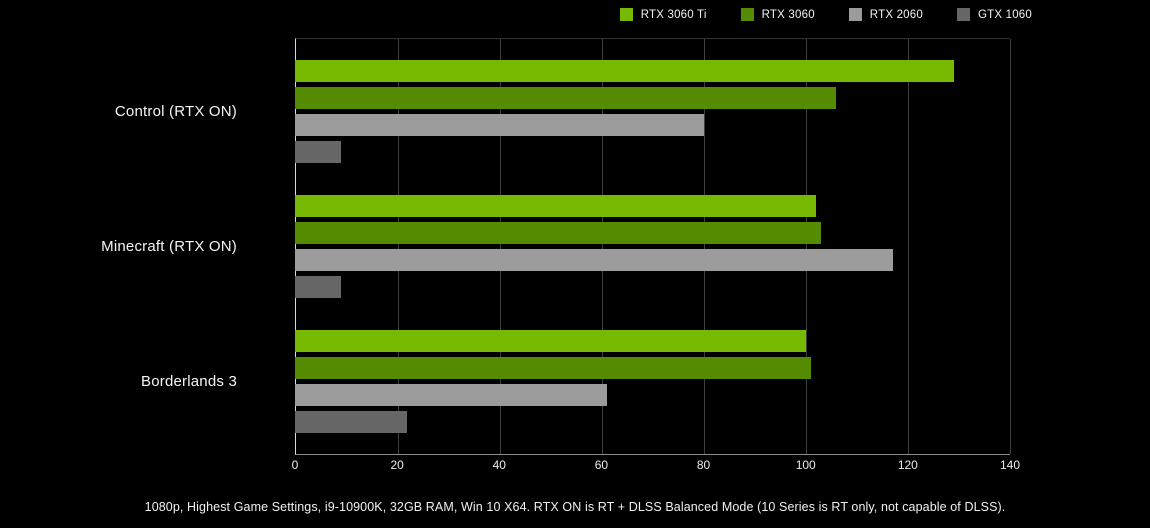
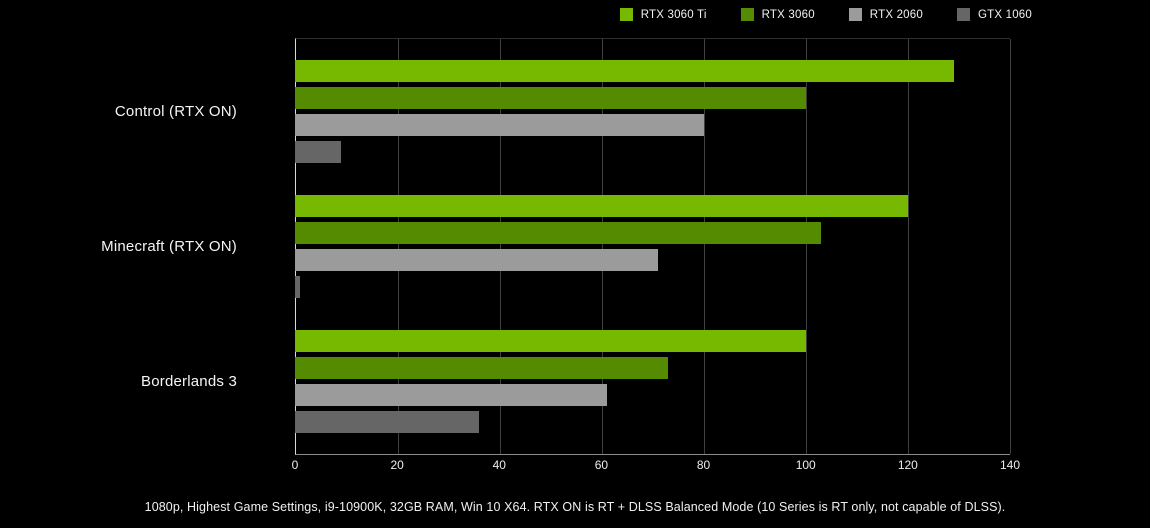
RTX 3060/Control (RTX ON): 106 -> 100
RTX 3060 Ti/Minecraft (RTX ON): 102 -> 120
RTX 2060/Minecraft (RTX ON): 117 -> 71
GTX 1060/Minecraft (RTX ON): 9 -> 1
RTX 3060/Borderlands 3: 101 -> 73
GTX 1060/Borderlands 3: 22 -> 36
